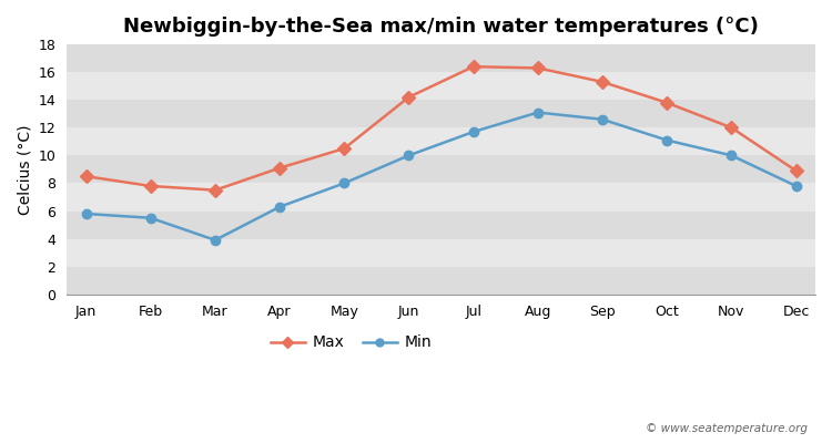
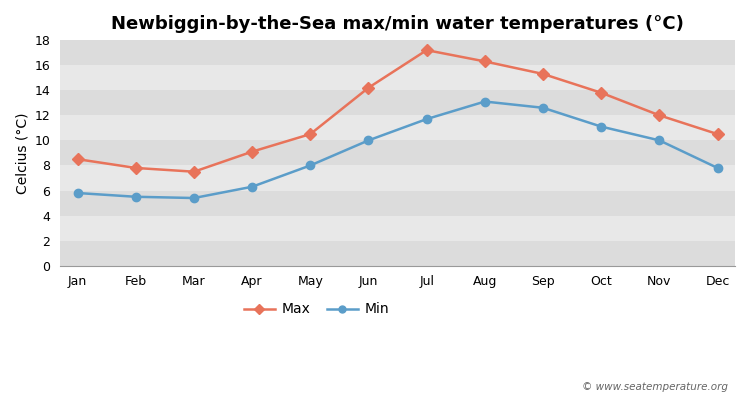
Min/Mar: 3.9 -> 5.4
Max/Jul: 16.4 -> 17.2
Max/Dec: 8.9 -> 10.5
